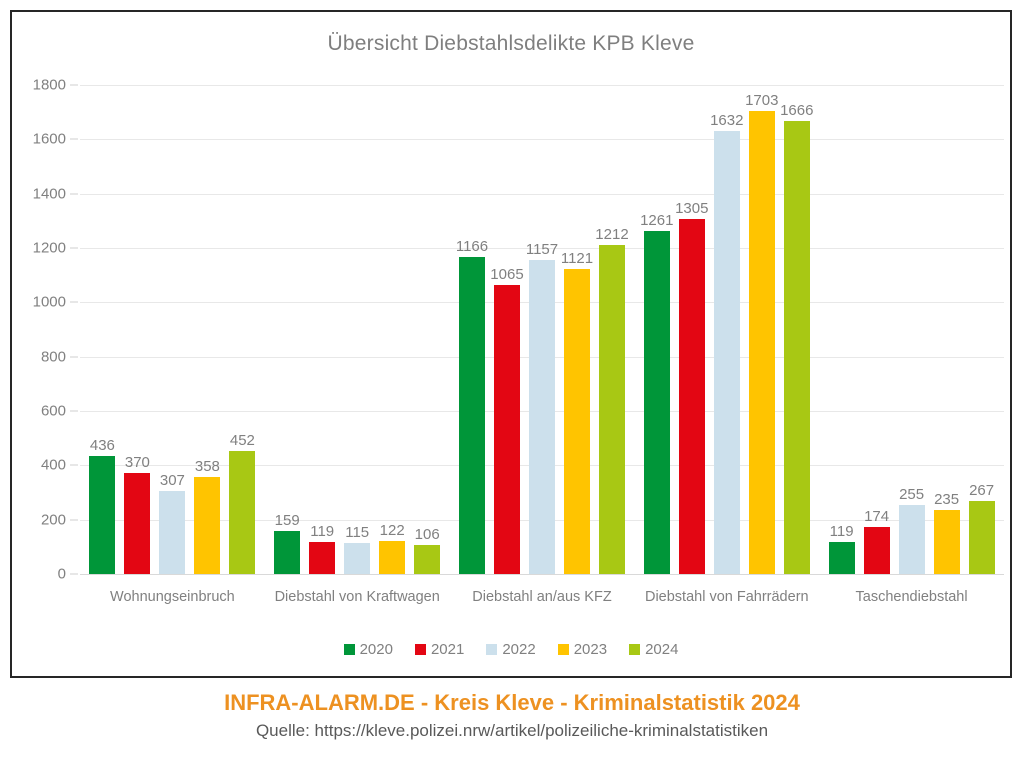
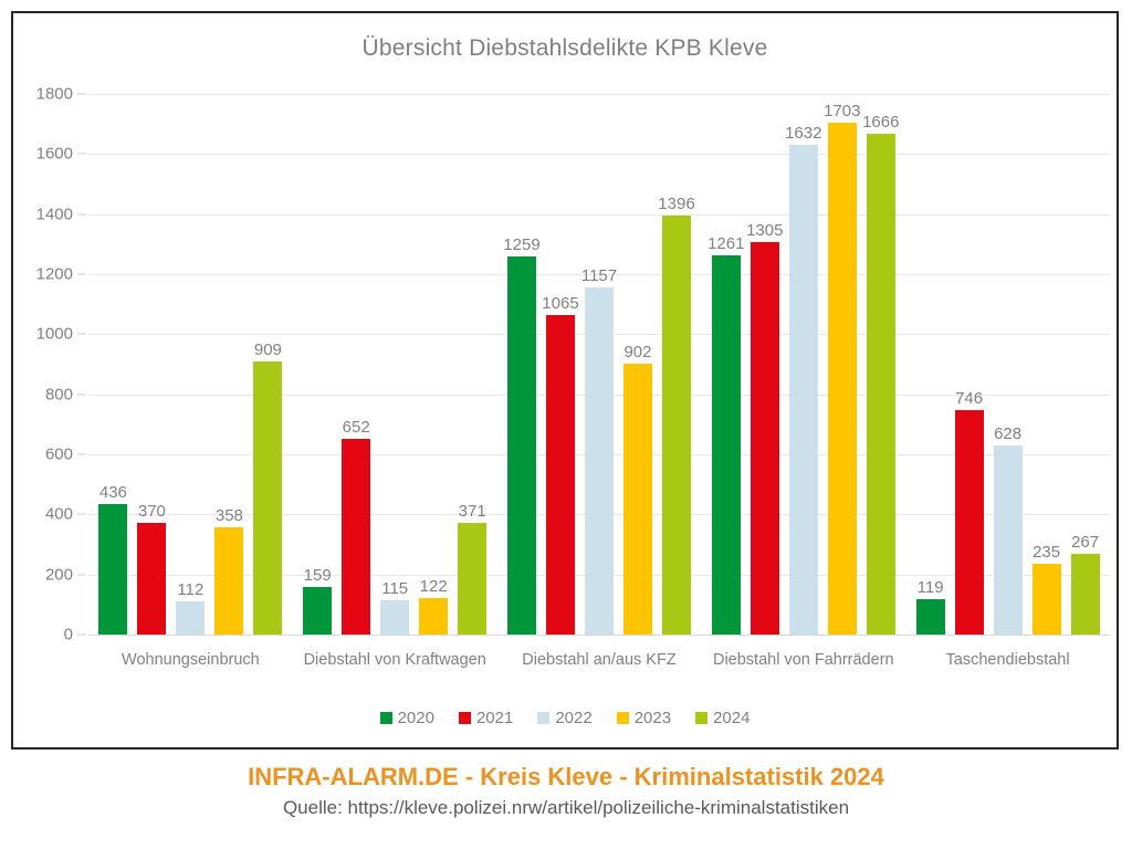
2022/Wohnungseinbruch: 307 -> 112
2024/Wohnungseinbruch: 452 -> 909
2021/Diebstahl von Kraftwagen: 119 -> 652
2024/Diebstahl von Kraftwagen: 106 -> 371
2020/Diebstahl an/aus KFZ: 1166 -> 1259
2023/Diebstahl an/aus KFZ: 1121 -> 902
2024/Diebstahl an/aus KFZ: 1212 -> 1396
2021/Taschendiebstahl: 174 -> 746
2022/Taschendiebstahl: 255 -> 628
